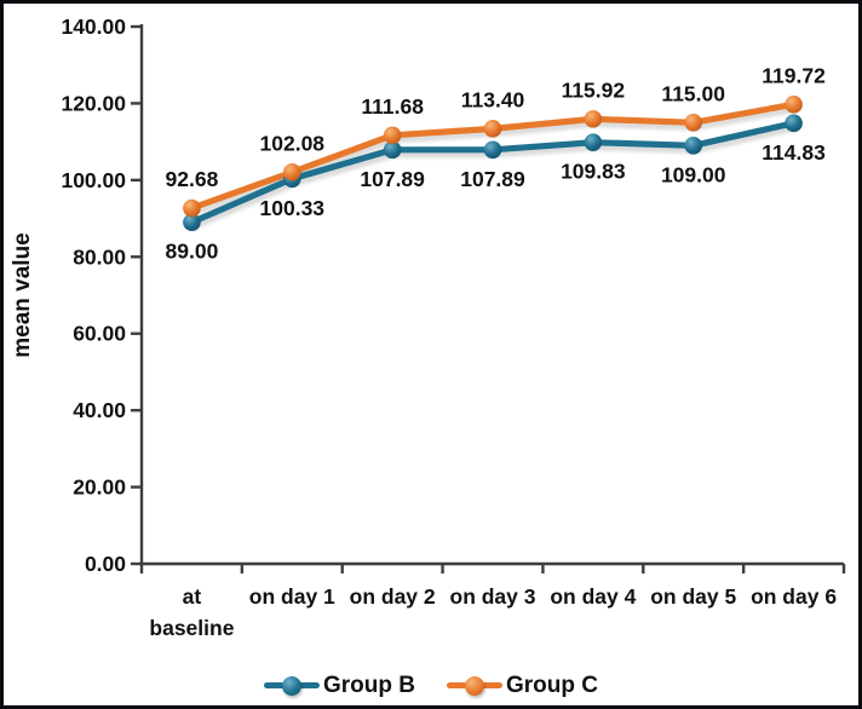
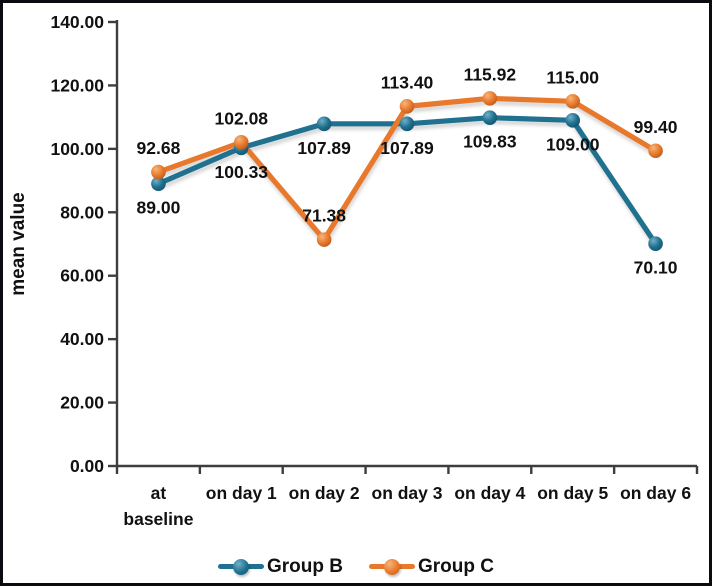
Group C/on day 2: 111.68 -> 71.38
Group B/on day 6: 114.83 -> 70.10
Group C/on day 6: 119.72 -> 99.40
